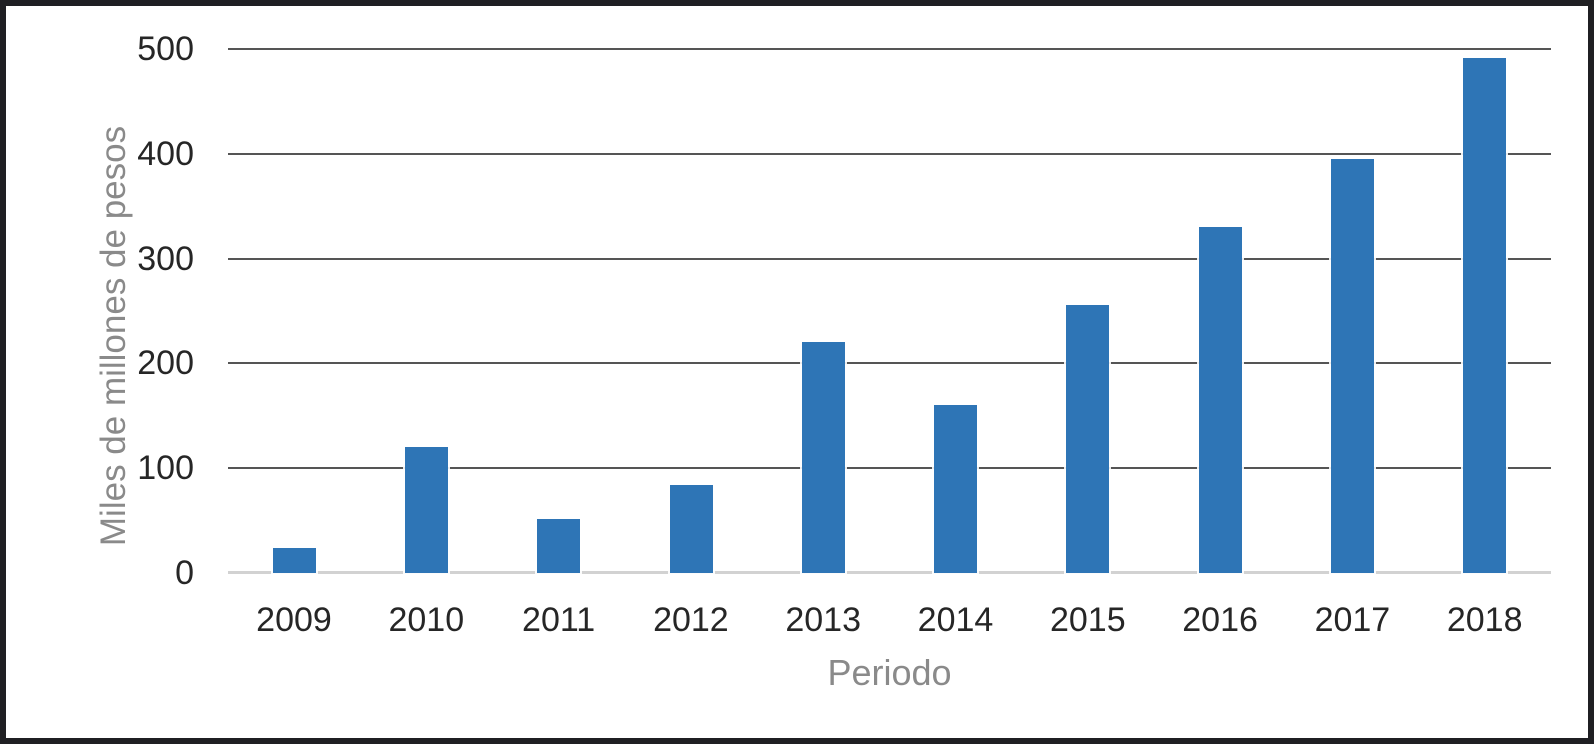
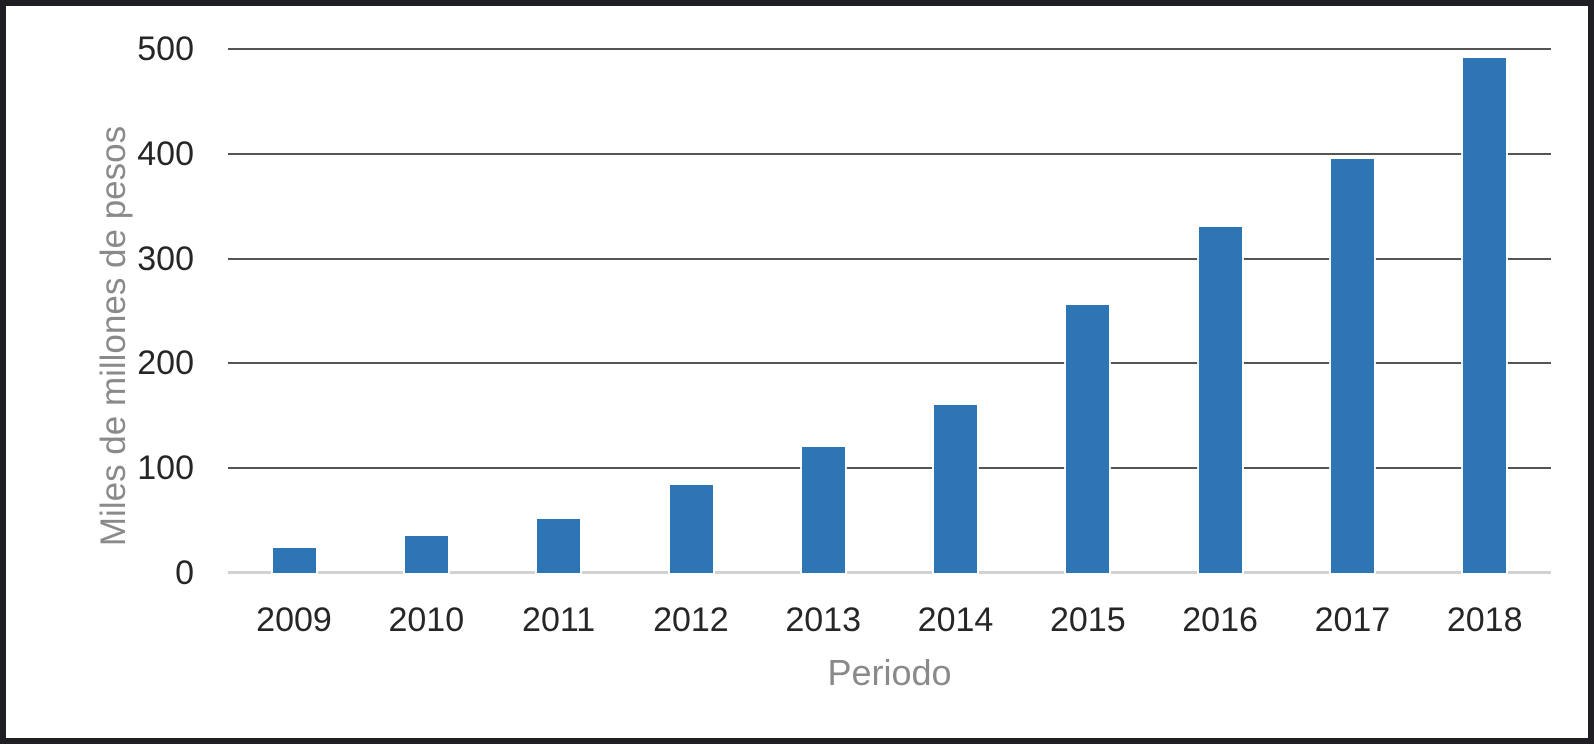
2010: 120 -> 35
2013: 220 -> 120
